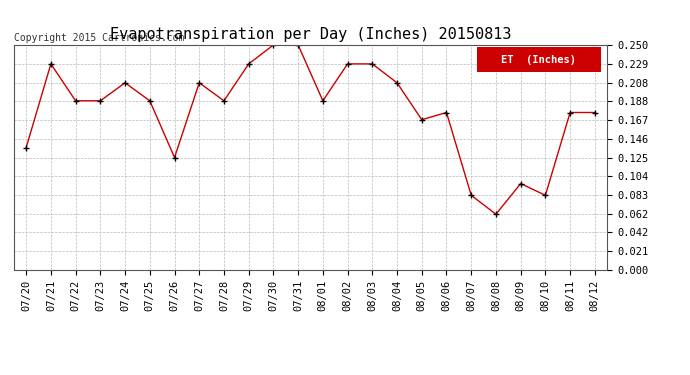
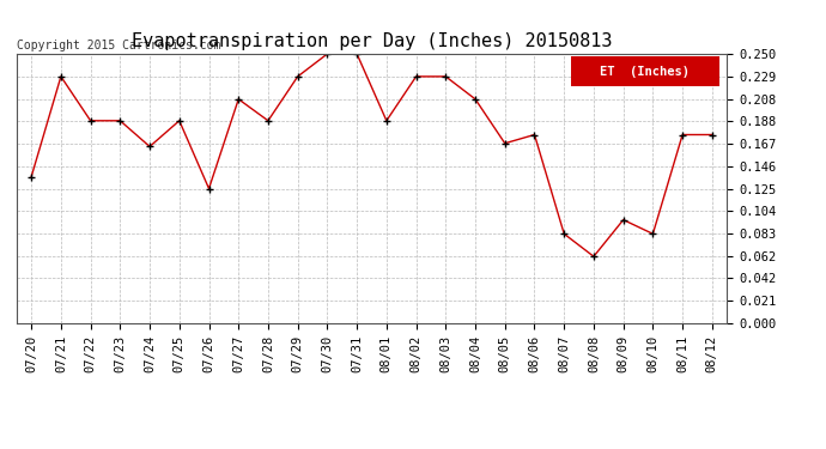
07/24: 0.208 -> 0.164
